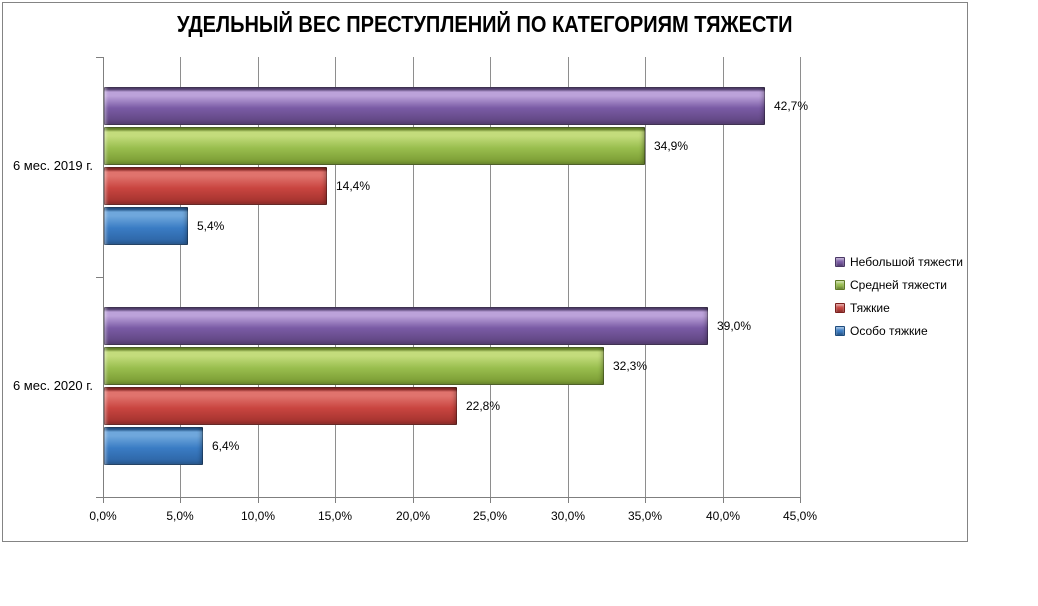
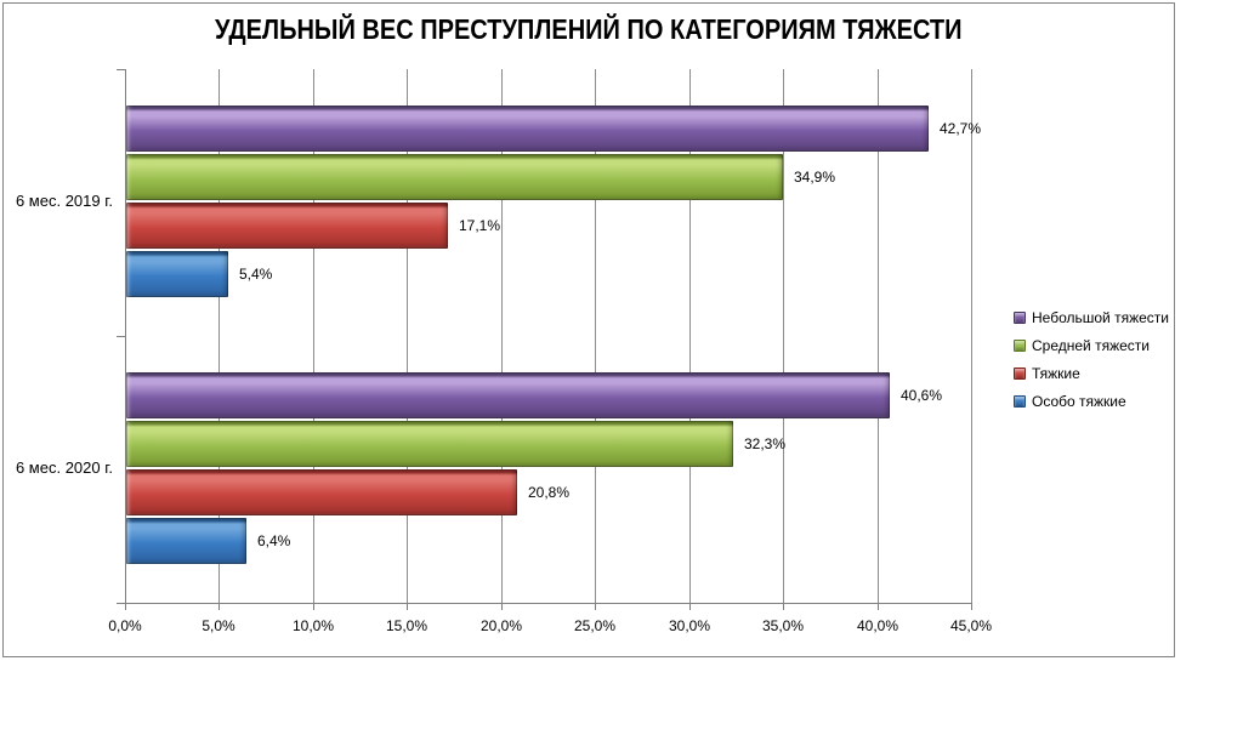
Тяжкие/6 мес. 2019 г.: 14,4% -> 17,1%
Небольшой тяжести/6 мес. 2020 г.: 39,0% -> 40,6%
Тяжкие/6 мес. 2020 г.: 22,8% -> 20,8%
